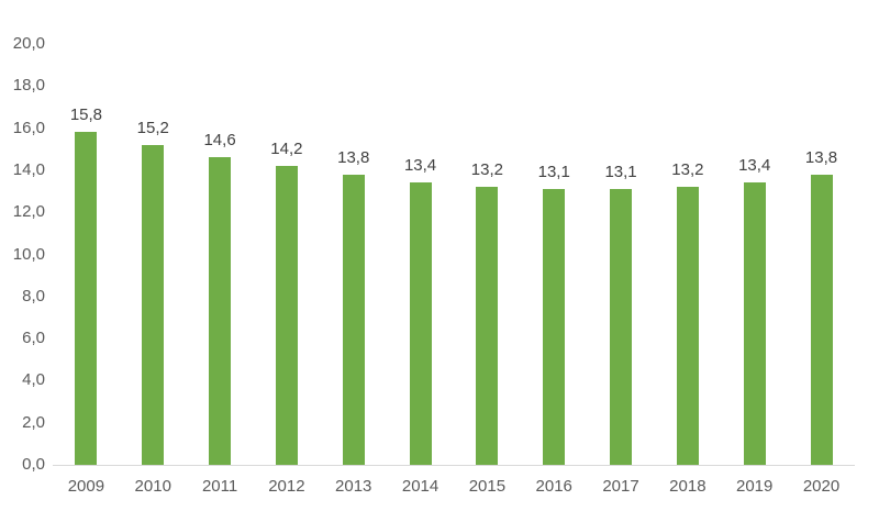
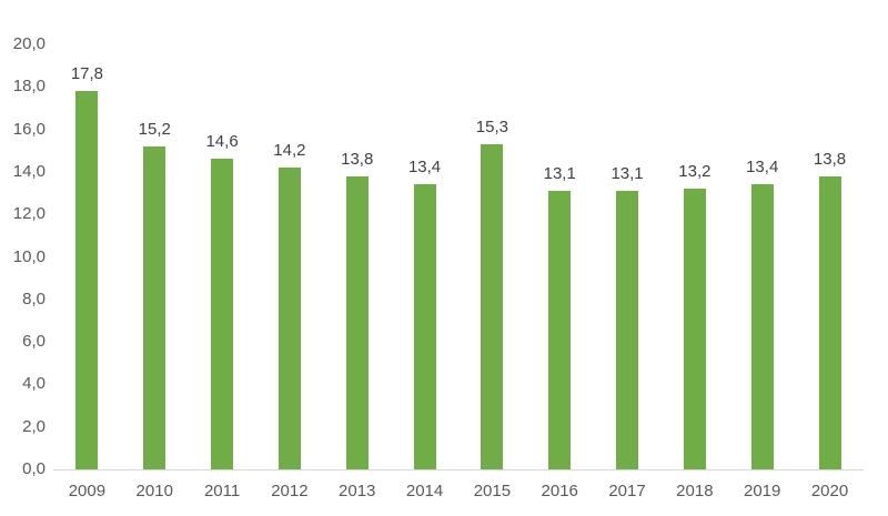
2009: 15,8 -> 17,8
2015: 13,2 -> 15,3
